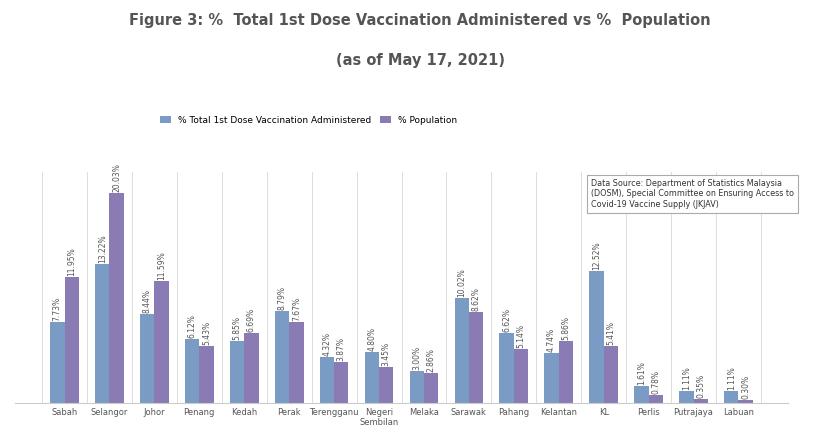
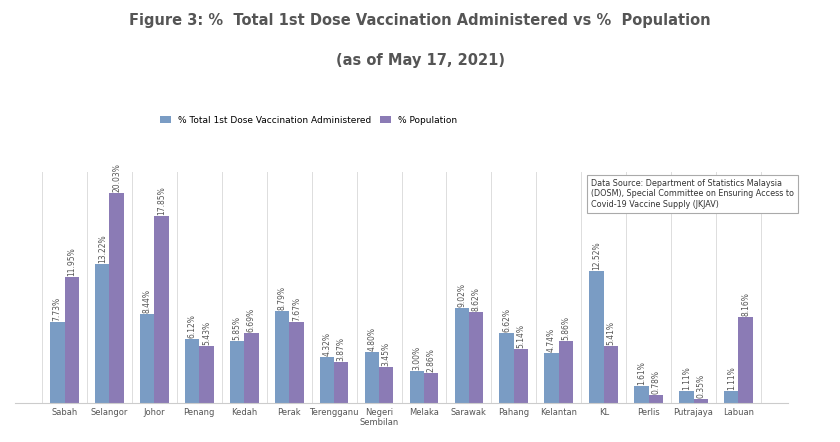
% Population/Johor: 11.59% -> 17.85%
% Total 1st Dose Vaccination Administered/Sarawak: 10.02% -> 9.02%
% Population/Labuan: 0.30% -> 8.16%
